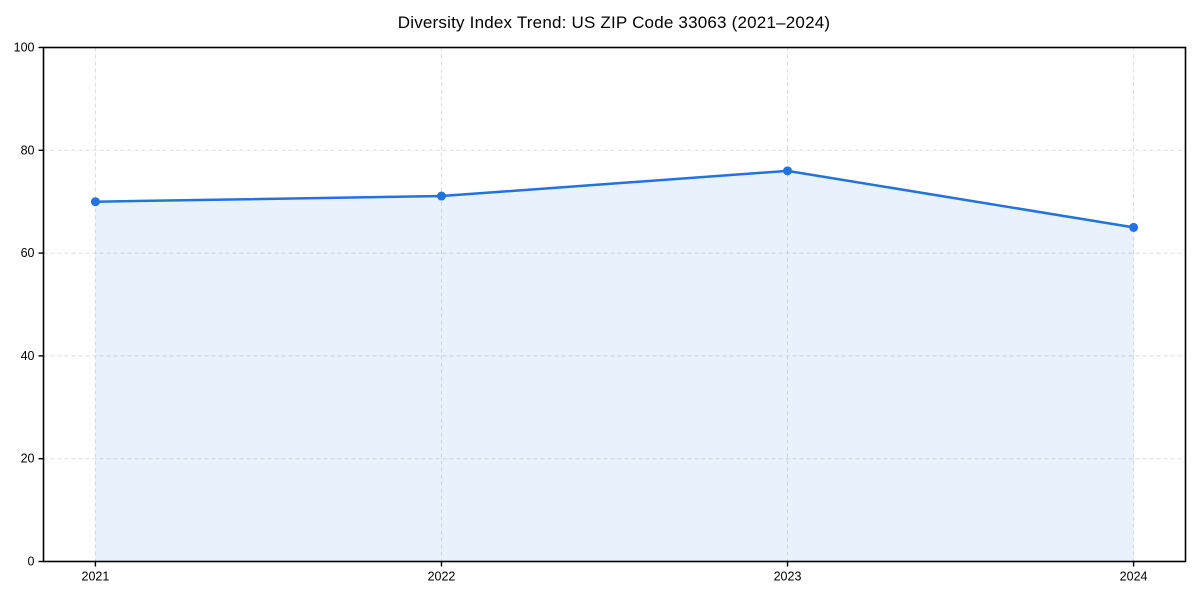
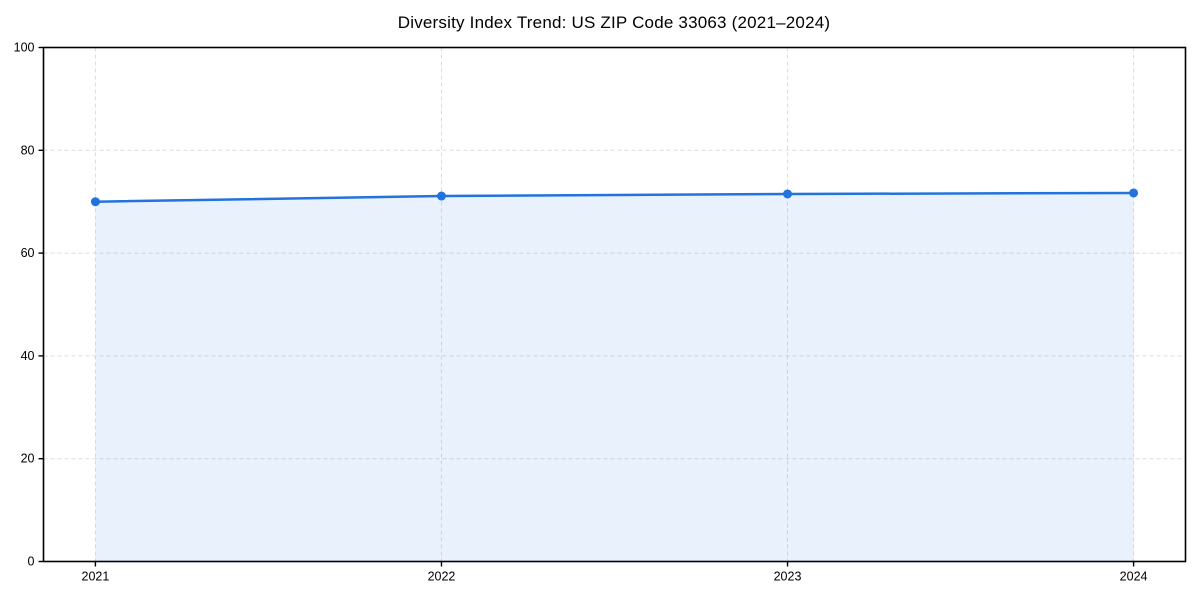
2023: 76 -> 72
2024: 65 -> 72
